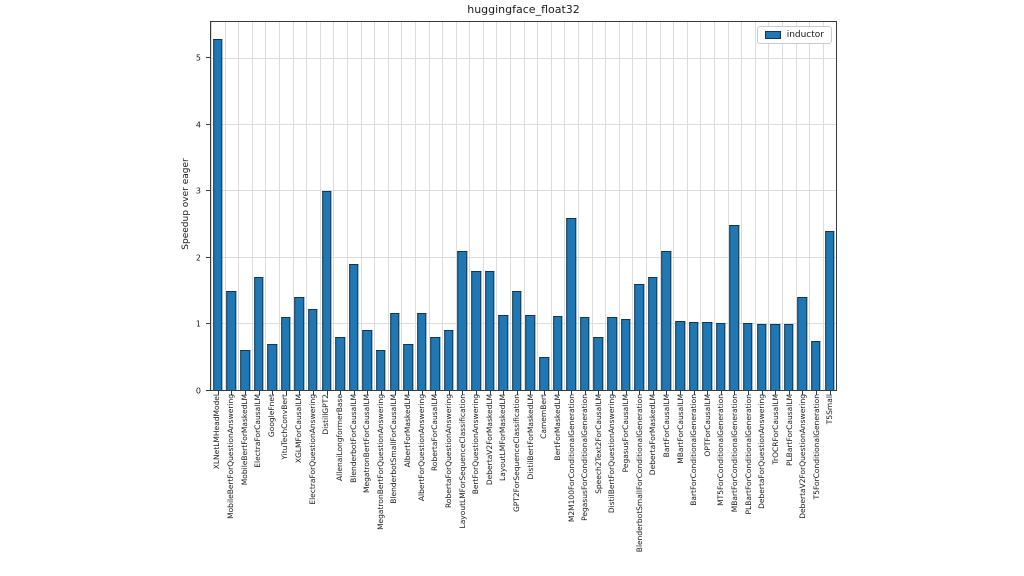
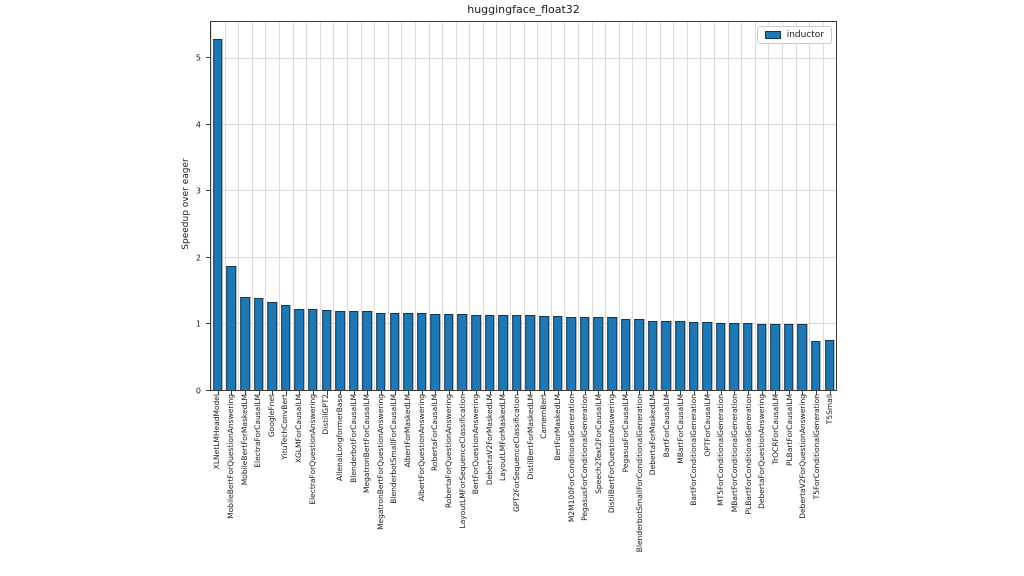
MobileBertForQuestionAnswering: 1.5 -> 1.9
MobileBertForMaskedLM: 0.6 -> 1.4
ElectraForCausalLM: 1.7 -> 1.4
GoogleFnet: 0.7 -> 1.3
YituTechConvBert: 1.1 -> 1.3
XGLMForCausalLM: 1.4 -> 1.2
DistillGPT2: 3.0 -> 1.2
AllenaiLongformerBase: 0.8 -> 1.2
BlenderbotForCausalLM: 1.9 -> 1.2
MegatronBertForCausalLM: 0.9 -> 1.2
MegatronBertForQuestionAnswering: 0.6 -> 1.2
AlbertForMaskedLM: 0.7 -> 1.2
RobertaForCausalLM: 0.8 -> 1.1
RobertaForQuestionAnswering: 0.9 -> 1.1
LayoutLMForSequenceClassification: 2.1 -> 1.1
BertForQuestionAnswering: 1.8 -> 1.1
DebertaV2ForMaskedLM: 1.8 -> 1.1
GPT2ForSequenceClassification: 1.5 -> 1.1
CamemBert: 0.5 -> 1.1
M2M100ForConditionalGeneration: 2.6 -> 1.1
Speech2Text2ForCausalLM: 0.8 -> 1.1
BlenderbotSmallForConditionalGeneration: 1.6 -> 1.1
DebertaForMaskedLM: 1.7 -> 1.1
BartForCausalLM: 2.1 -> 1.0
MBartForConditionalGeneration: 2.5 -> 1.0
DebertaV2ForQuestionAnswering: 1.4 -> 1.0
T5Small: 2.4 -> 0.8
